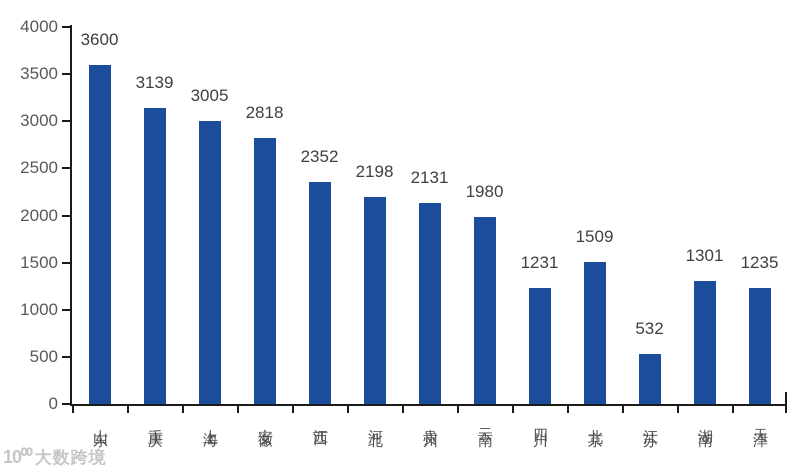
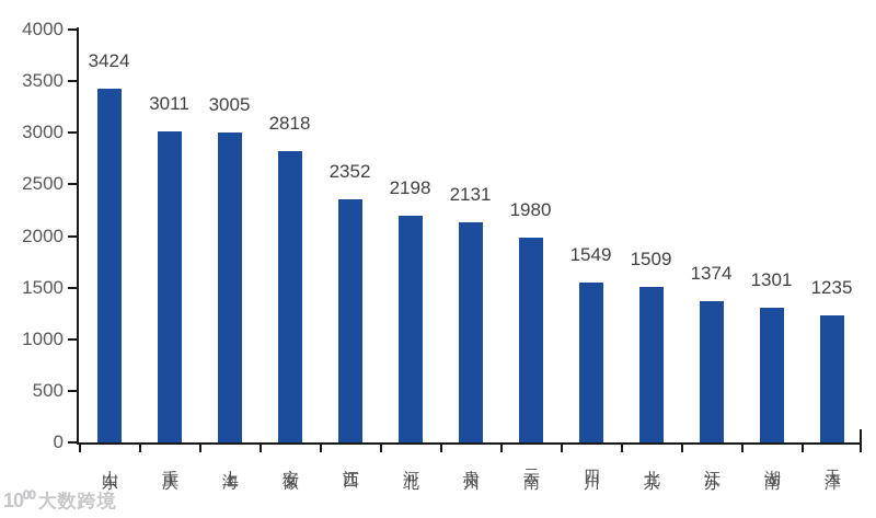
山东: 3600 -> 3424
重庆: 3139 -> 3011
四川: 1231 -> 1549
江苏: 532 -> 1374
